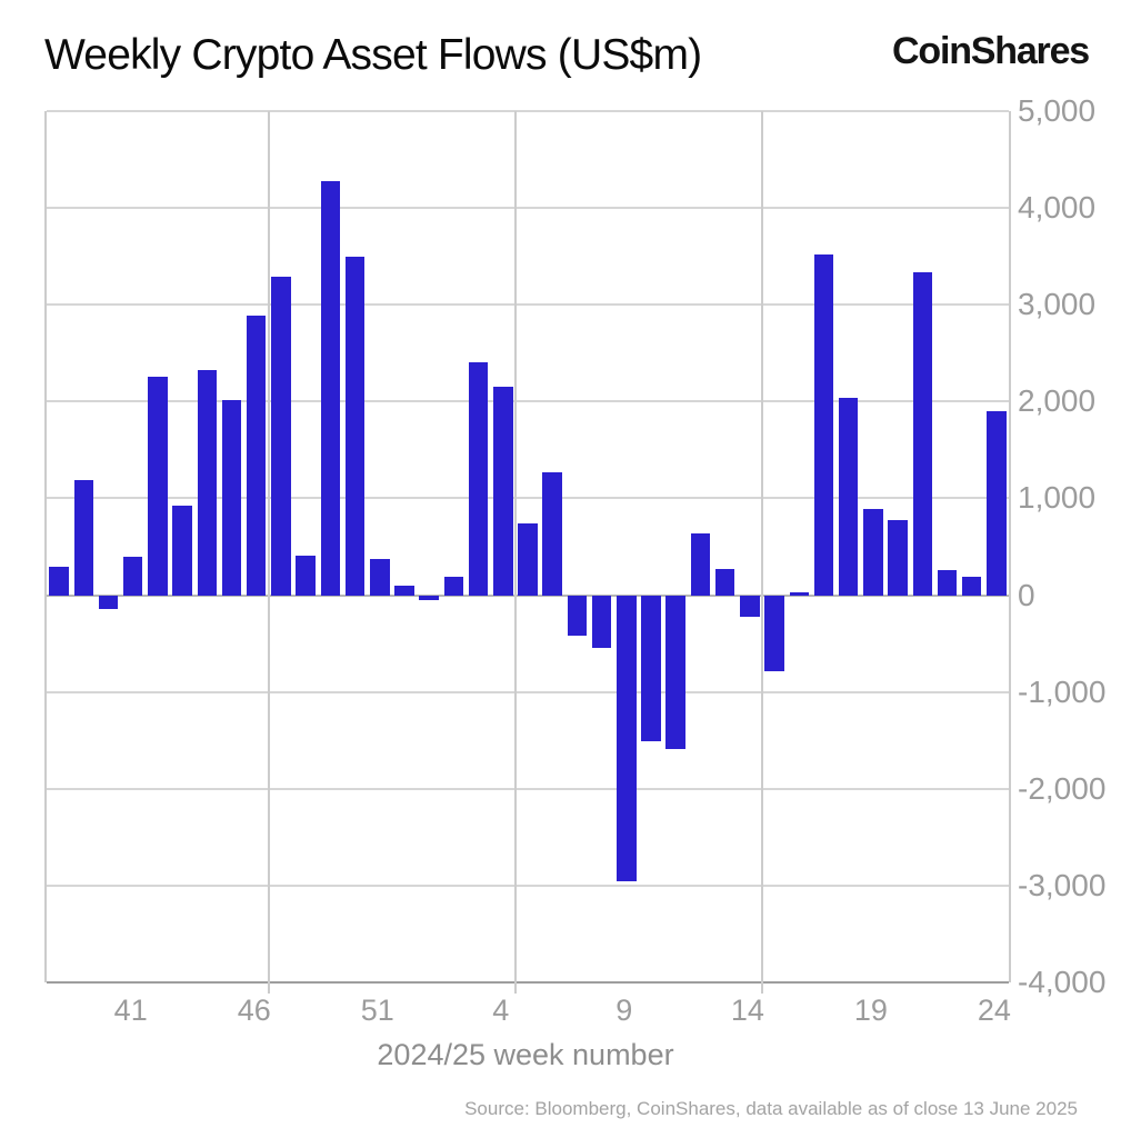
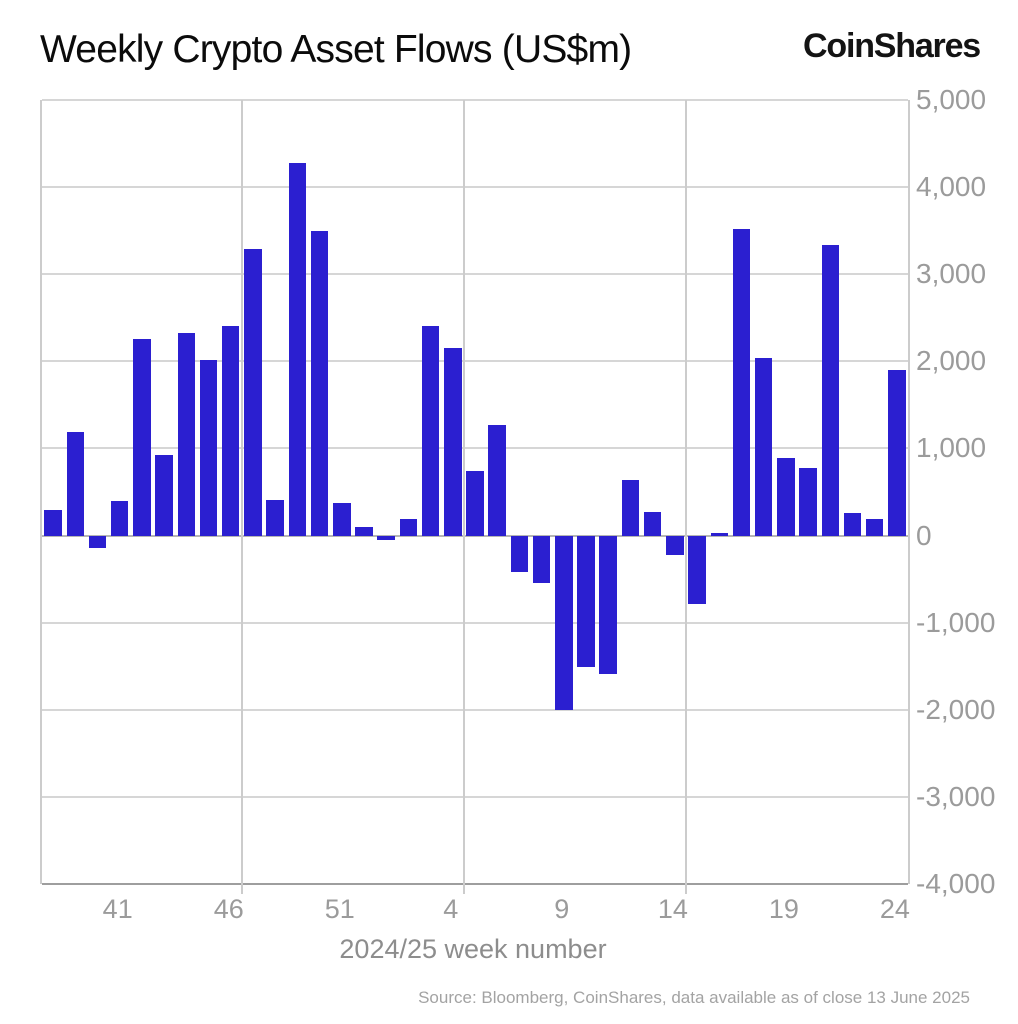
46: 2900 -> 2400
9: -3000 -> -2000
